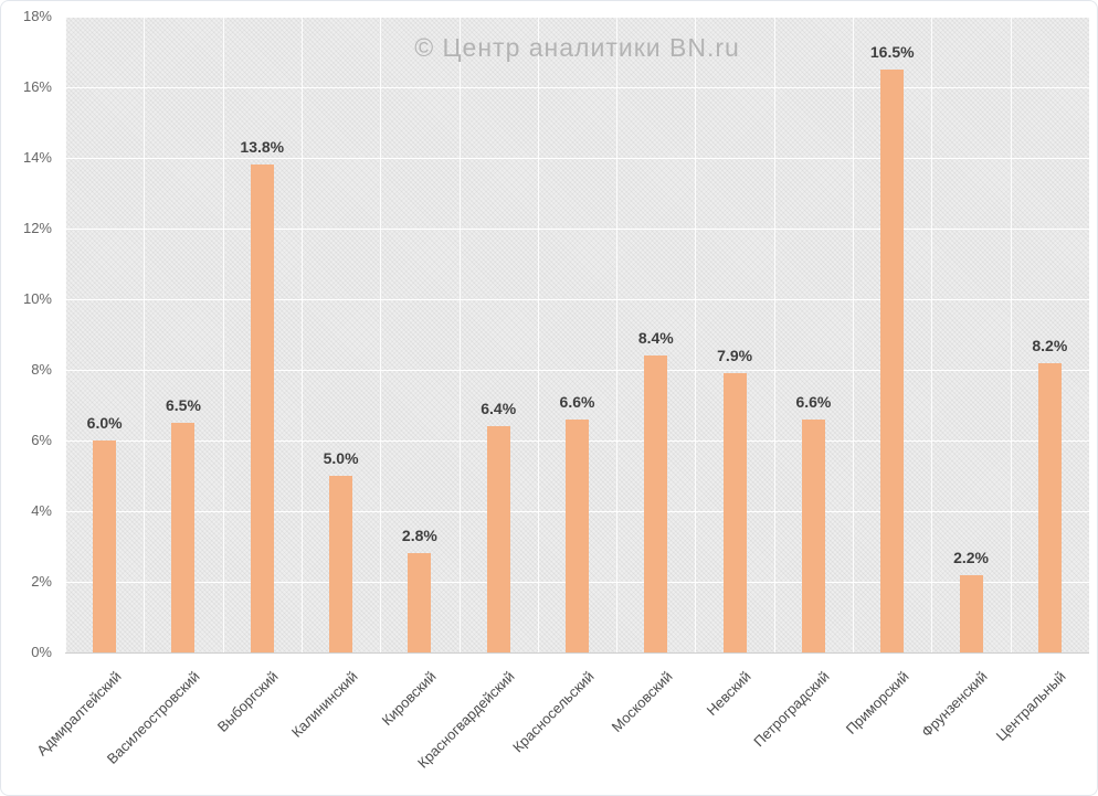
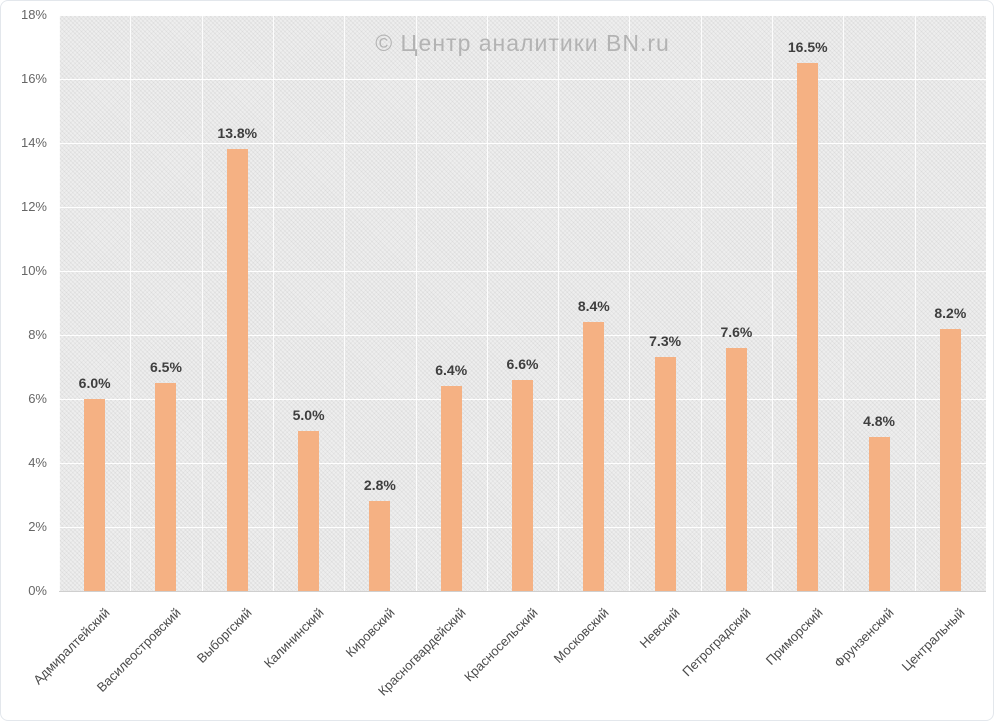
Невский: 7.9% -> 7.3%
Петроградский: 6.6% -> 7.6%
Фрунзенский: 2.2% -> 4.8%
